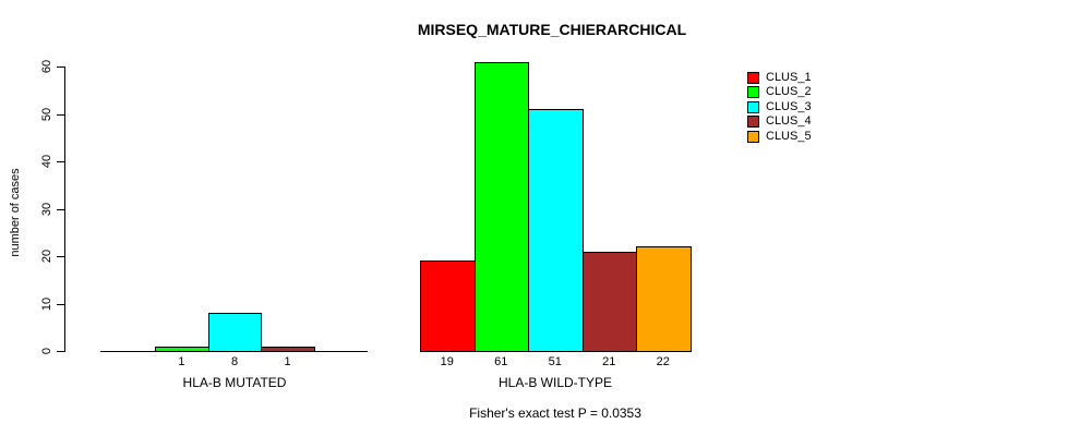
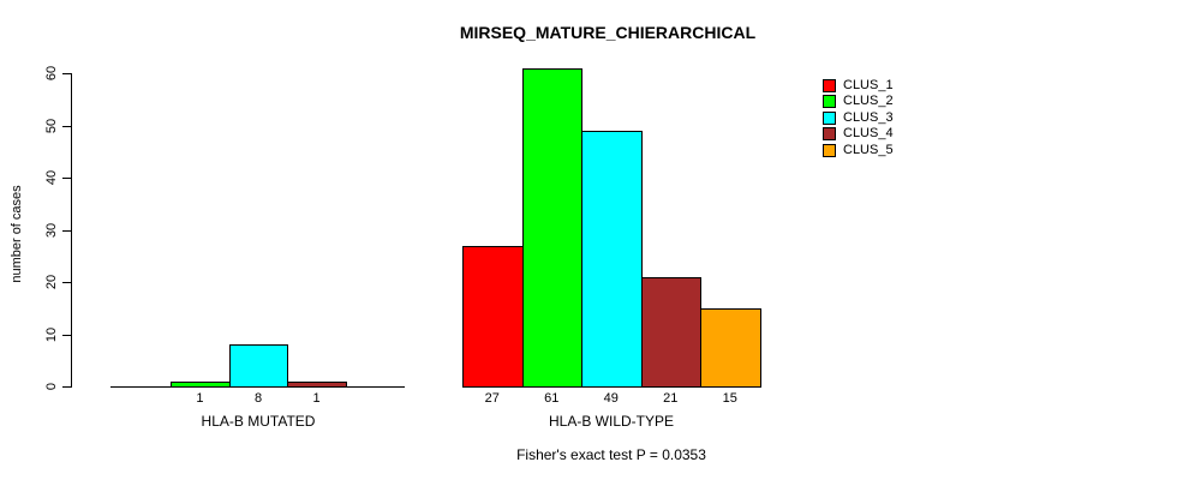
CLUS_1/HLA-B WILD-TYPE: 19 -> 27
CLUS_3/HLA-B WILD-TYPE: 51 -> 49
CLUS_5/HLA-B WILD-TYPE: 22 -> 15
